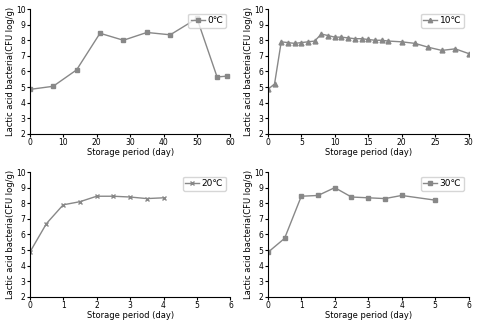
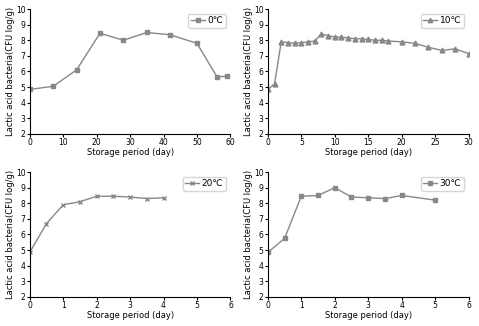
50: 9.4 -> 7.8
